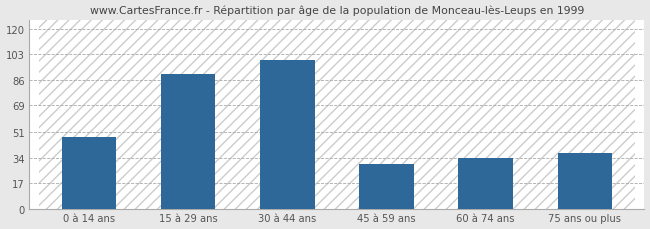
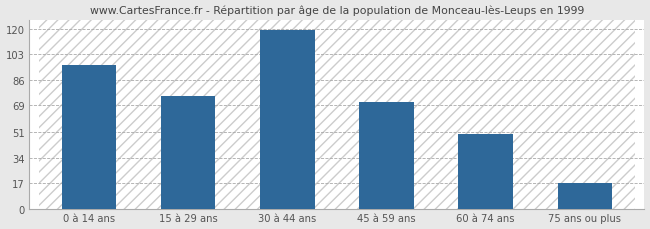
0 à 14 ans: 48 -> 96
15 à 29 ans: 90 -> 75
30 à 44 ans: 99 -> 119
45 à 59 ans: 30 -> 71
60 à 74 ans: 34 -> 50
75 ans ou plus: 37 -> 17
